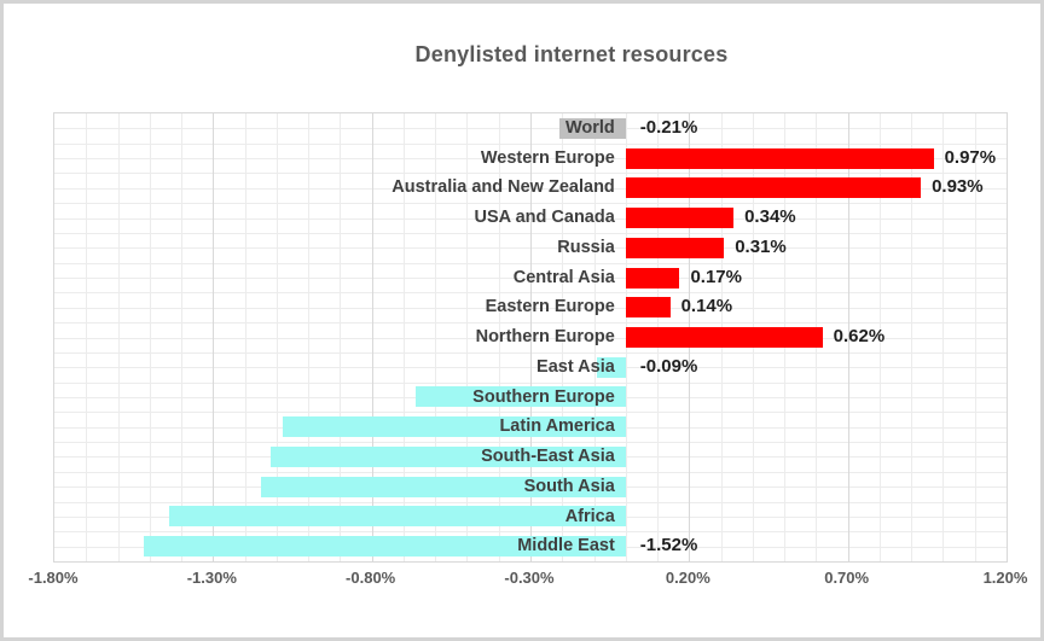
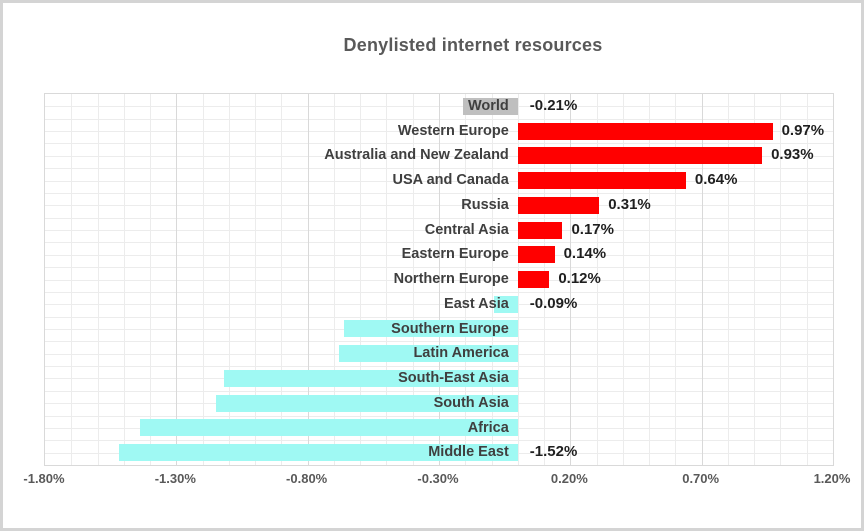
USA and Canada: 0.34% -> 0.64%
Northern Europe: 0.62% -> 0.12%
Latin America: -1.08% -> -0.68%
